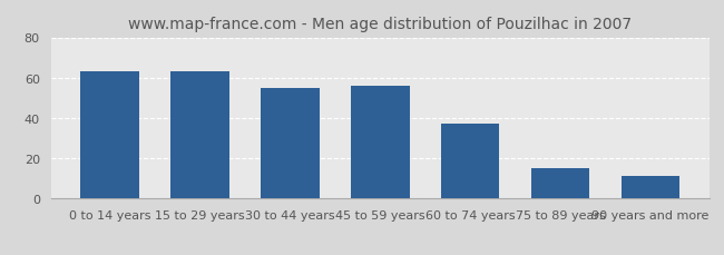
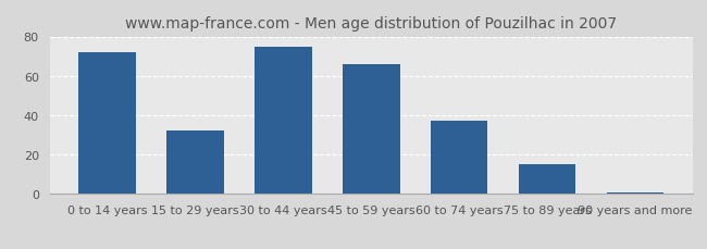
0 to 14 years: 63 -> 72
15 to 29 years: 63 -> 32
30 to 44 years: 55 -> 75
45 to 59 years: 56 -> 66
90 years and more: 11 -> 1
